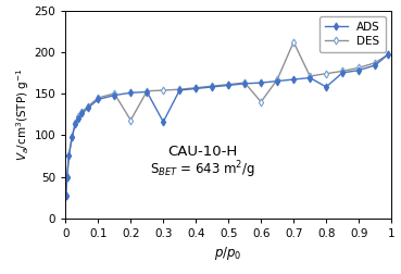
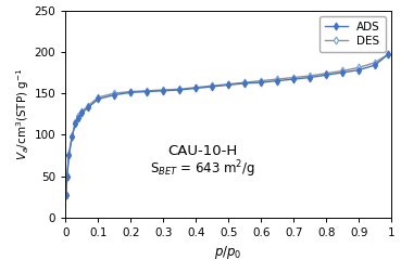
DES/0.2: 118 -> 152
ADS/0.3: 116 -> 153
DES/0.6: 140 -> 165
DES/0.7: 212 -> 169
ADS/0.8: 158 -> 172
